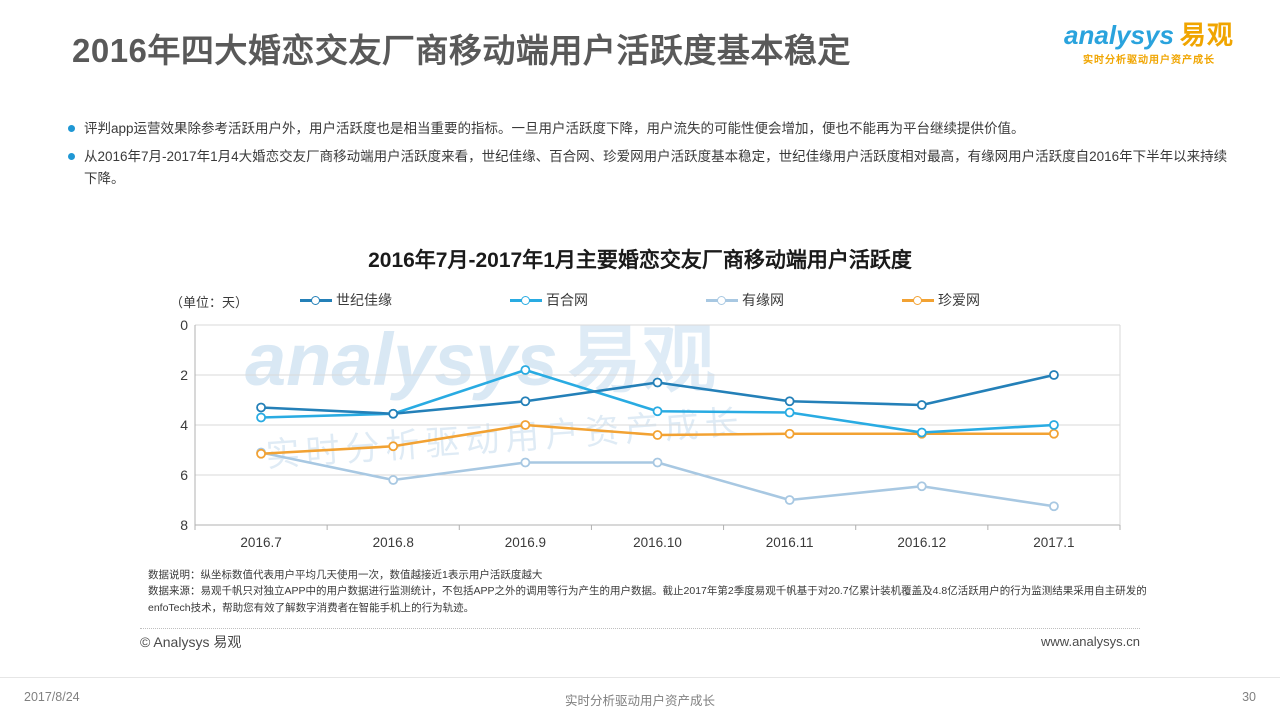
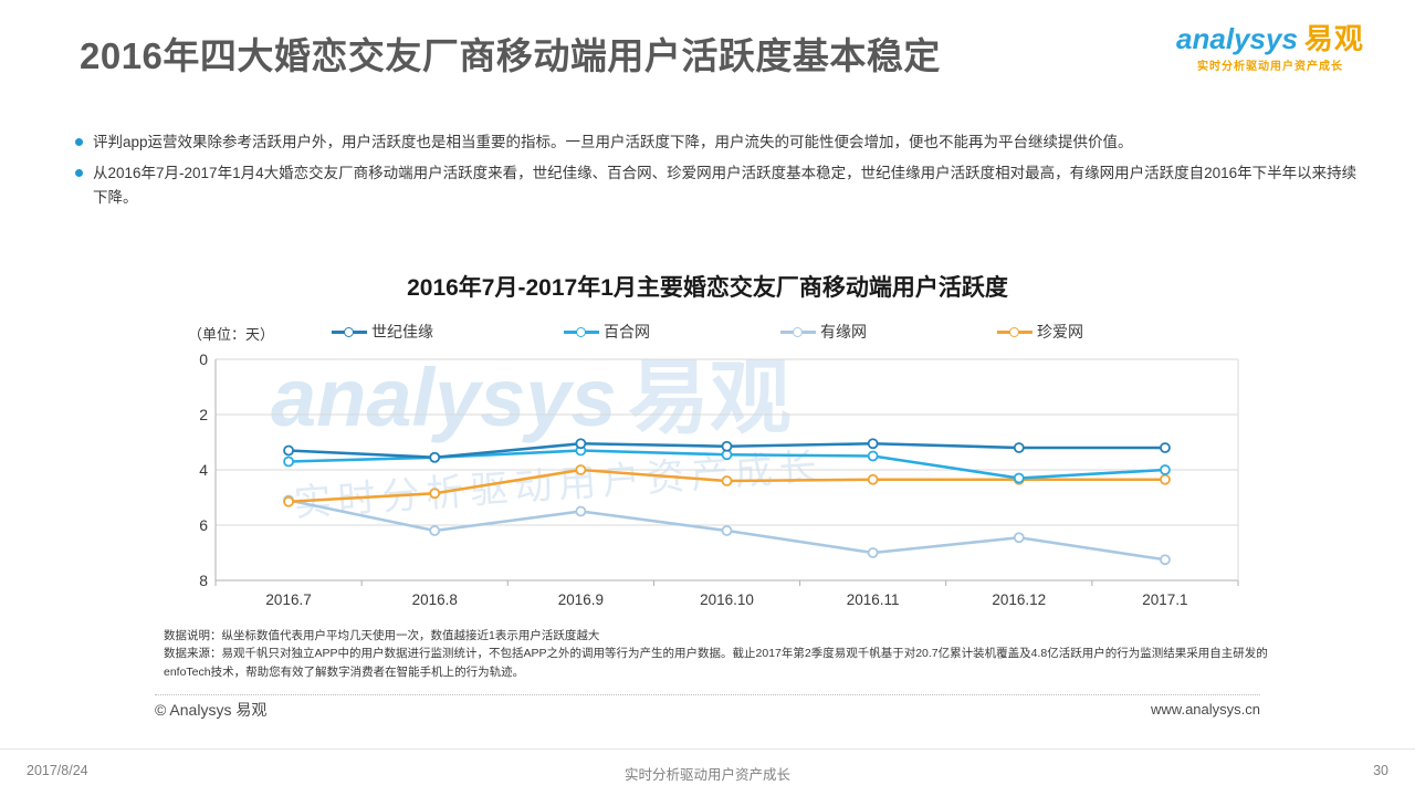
百合网/2016.9: 1.8 -> 3.3
世纪佳缘/2016.10: 2.3 -> 3.1
有缘网/2016.10: 5.5 -> 6.2
世纪佳缘/2017.1: 2.0 -> 3.2
